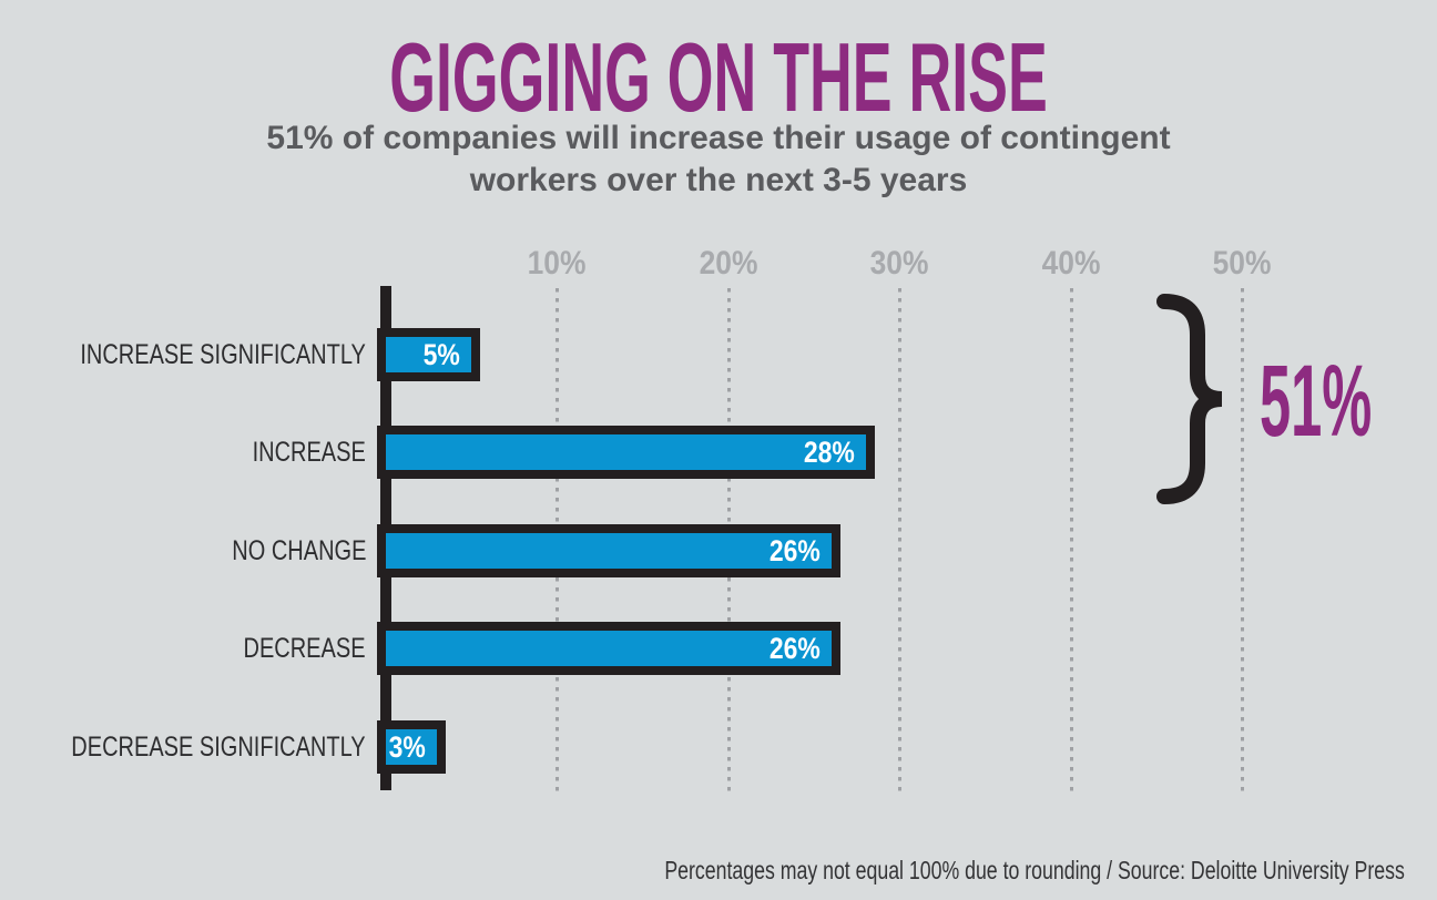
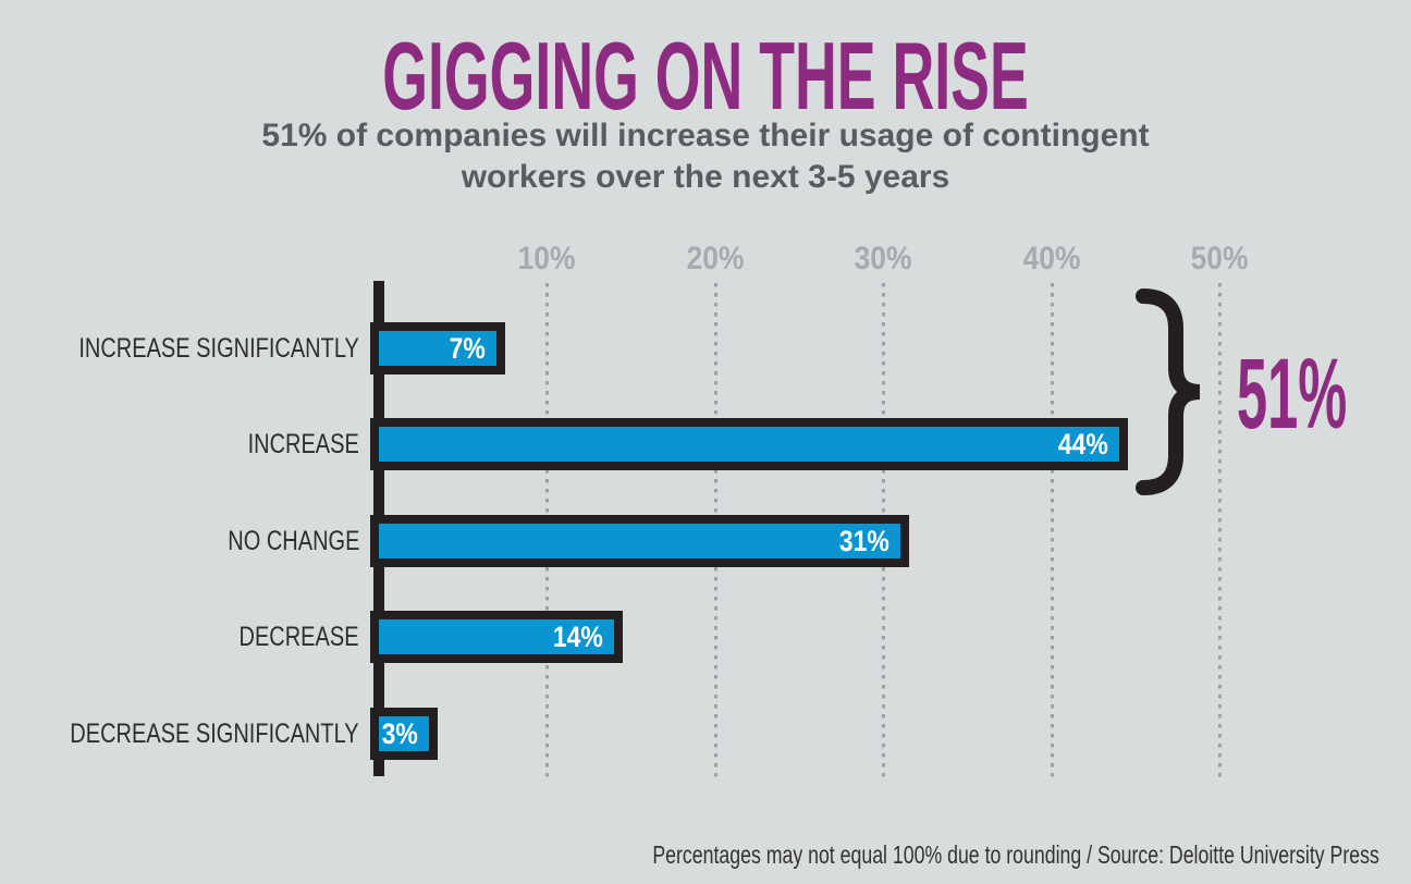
INCREASE SIGNIFICANTLY: 5% -> 7%
INCREASE: 28% -> 44%
NO CHANGE: 26% -> 31%
DECREASE: 26% -> 14%
